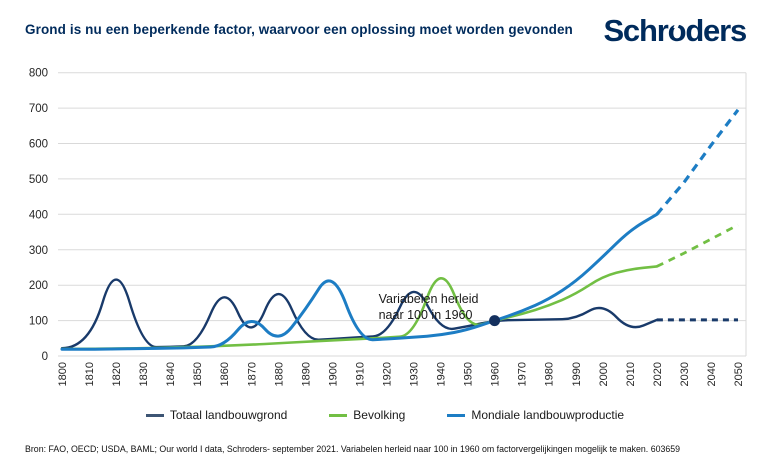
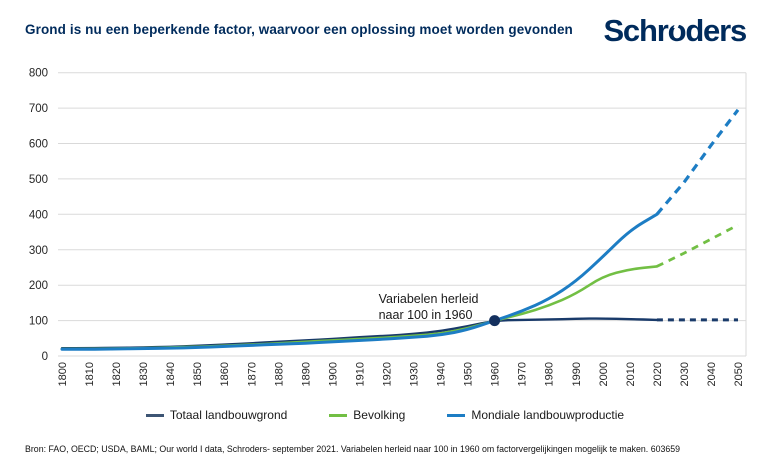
Totaal landbouwgrond/1820: 280 -> 20
Totaal landbouwgrond/1860: 210 -> 30
Mondiale landbouwproductie/1870: 120 -> 30
Totaal landbouwgrond/1880: 220 -> 40
Mondiale landbouwproductie/1890: 130 -> 40
Mondiale landbouwproductie/1900: 250 -> 40
Totaal landbouwgrond/1930: 220 -> 60
Bevolking/1940: 270 -> 60
Totaal landbouwgrond/2000: 150 -> 110
Totaal landbouwgrond/2010: 70 -> 100
